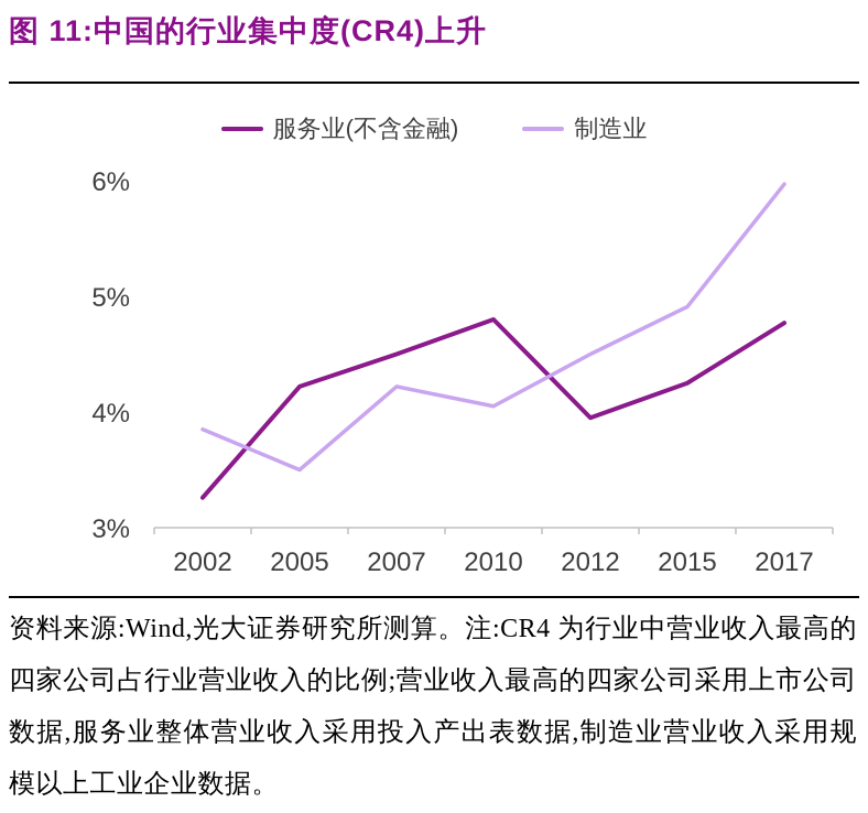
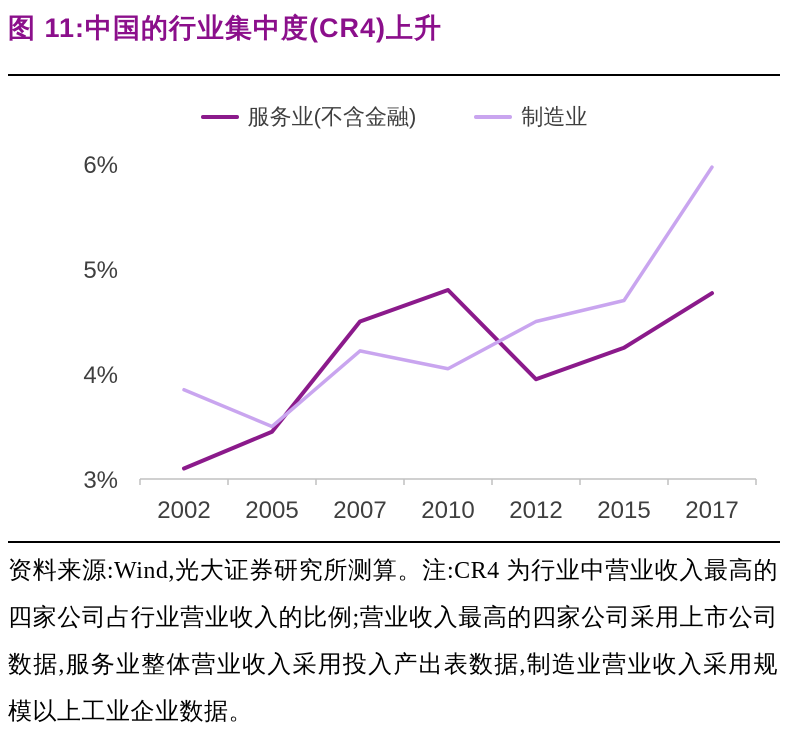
服务业(不含金融)/2002: 3.26% -> 3.10%
服务业(不含金融)/2005: 4.22% -> 3.45%
制造业/2015: 4.91% -> 4.70%
